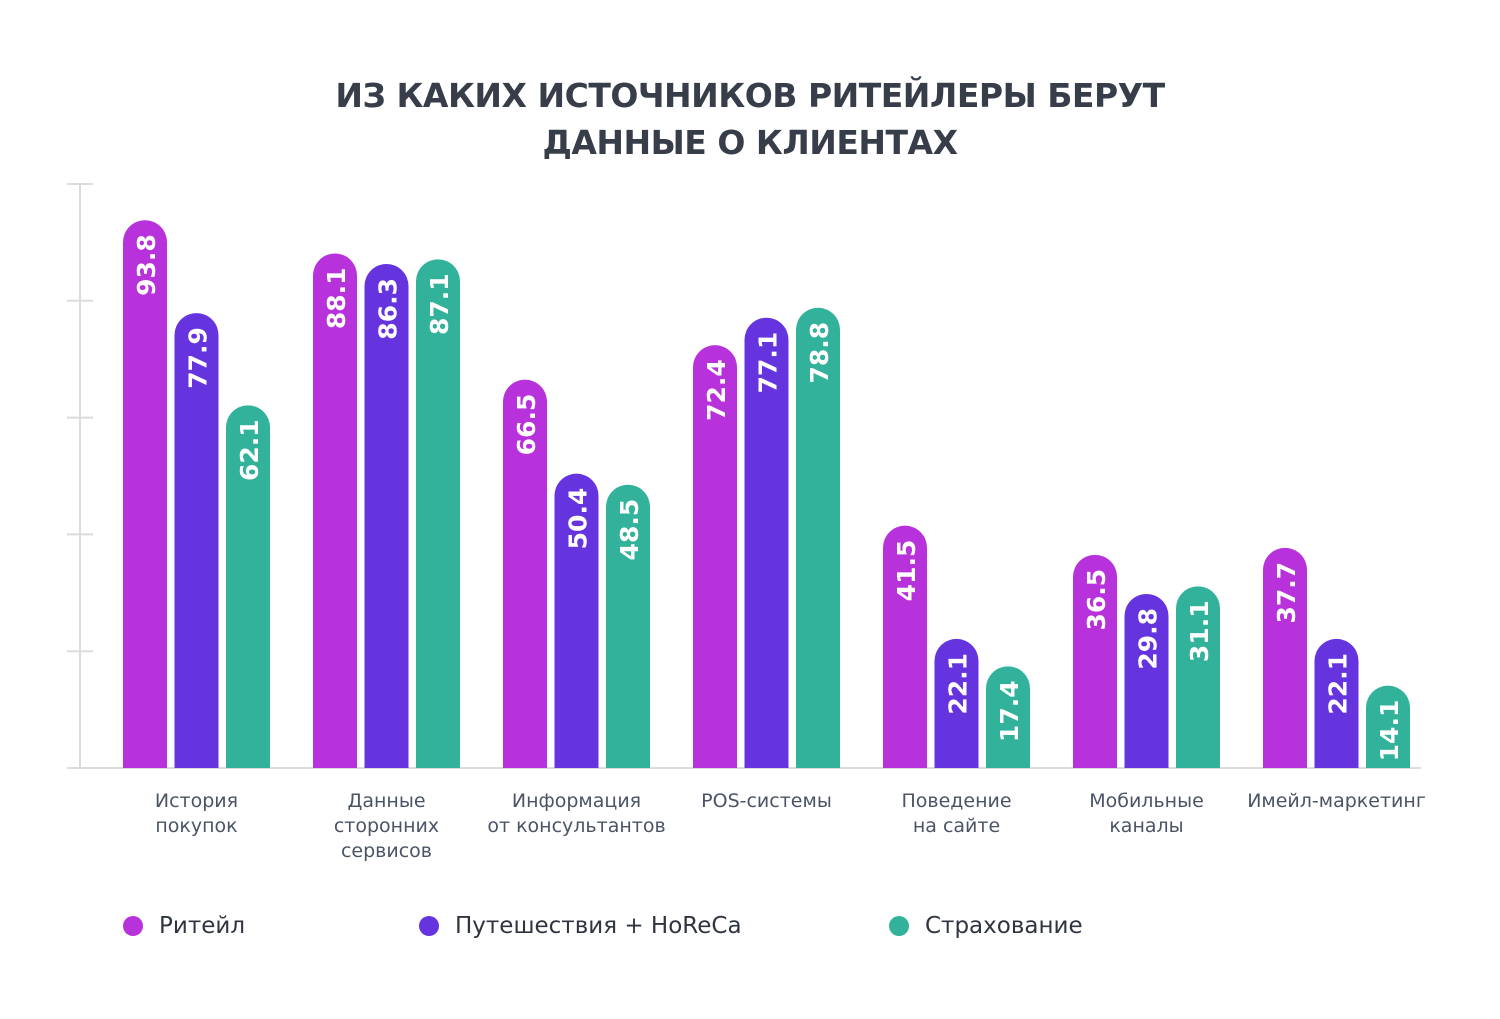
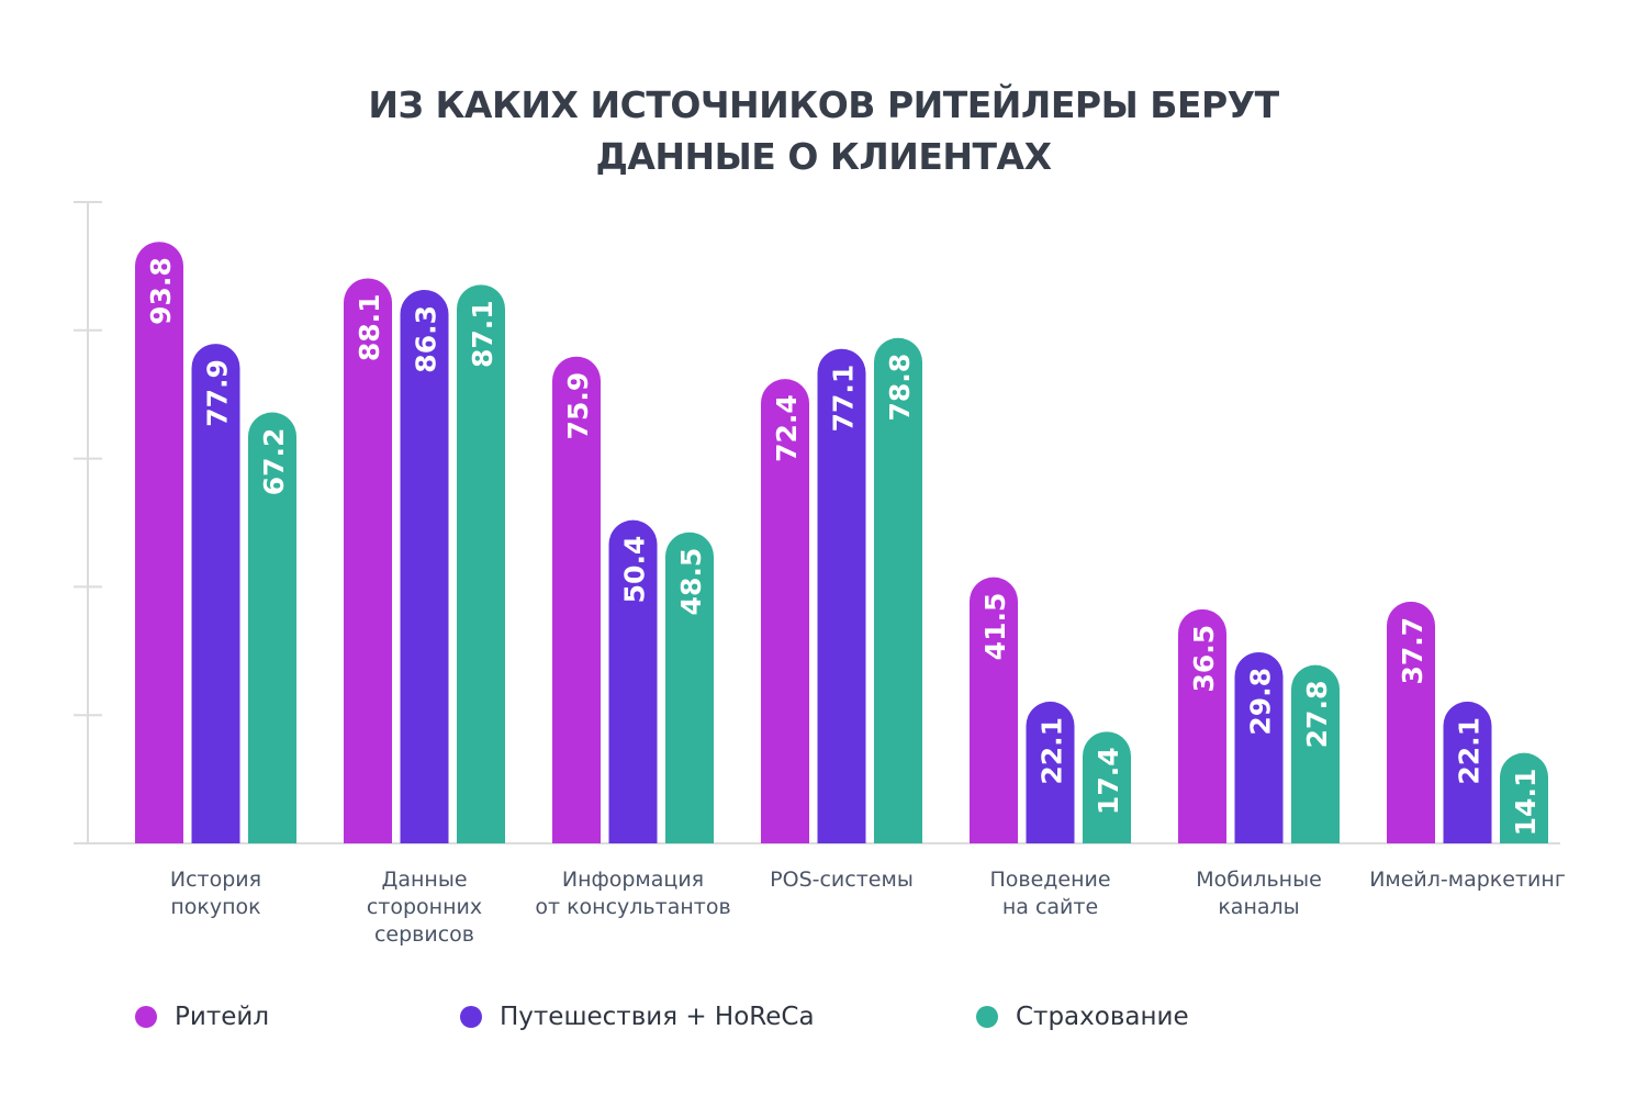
Страхование/История покупок: 62.1 -> 67.2
Ритейл/Информация от консультантов: 66.5 -> 75.9
Страхование/Мобильные каналы: 31.1 -> 27.8
